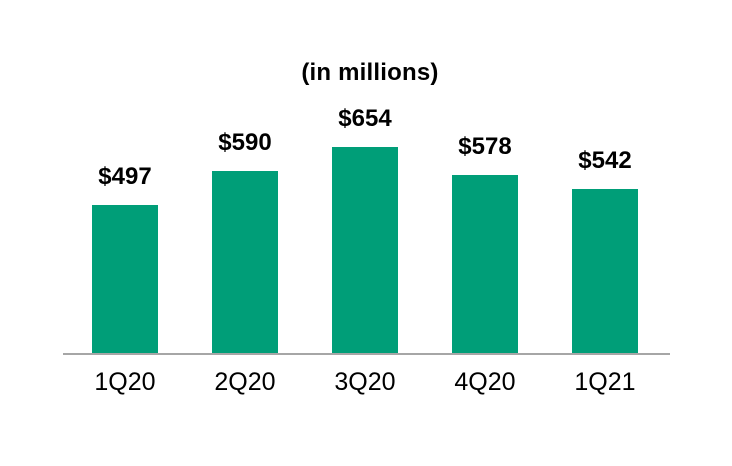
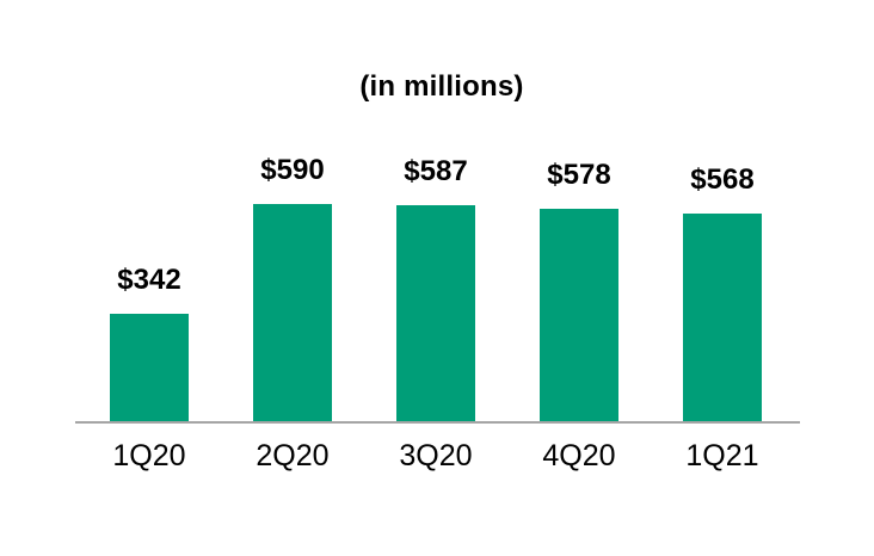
1Q20: $497 -> $342
3Q20: $654 -> $587
1Q21: $542 -> $568
